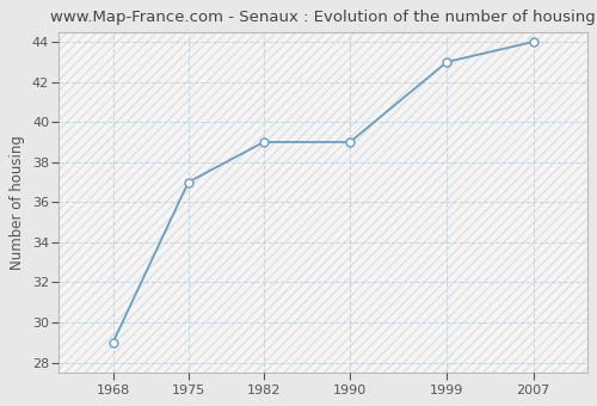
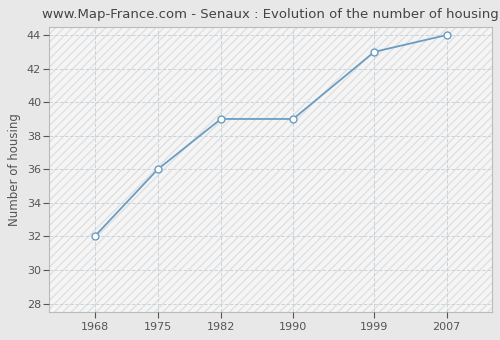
1968: 29 -> 32
1975: 37 -> 36
